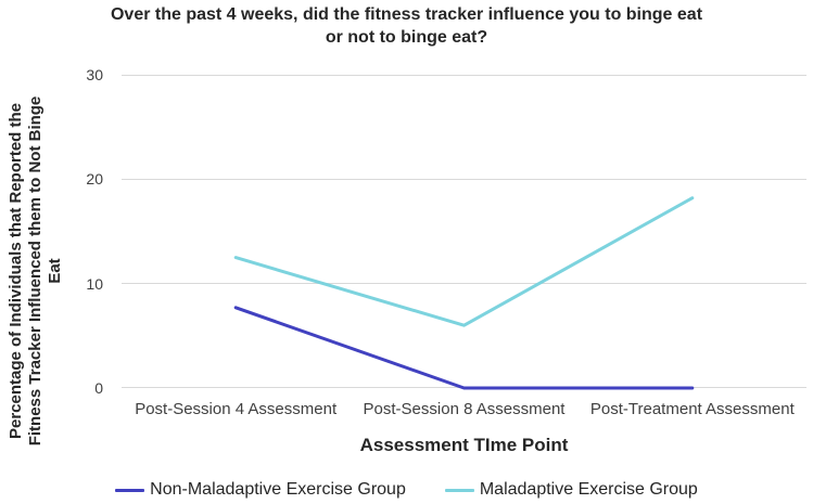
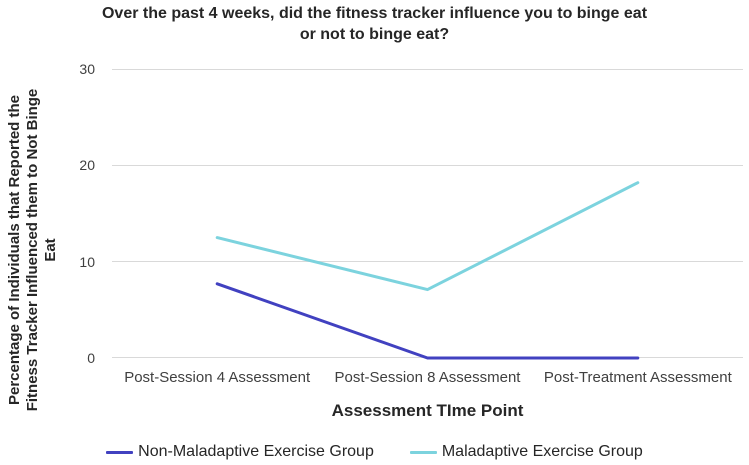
Maladaptive Exercise Group/Post-Session 8 Assessment: 6 -> 7
